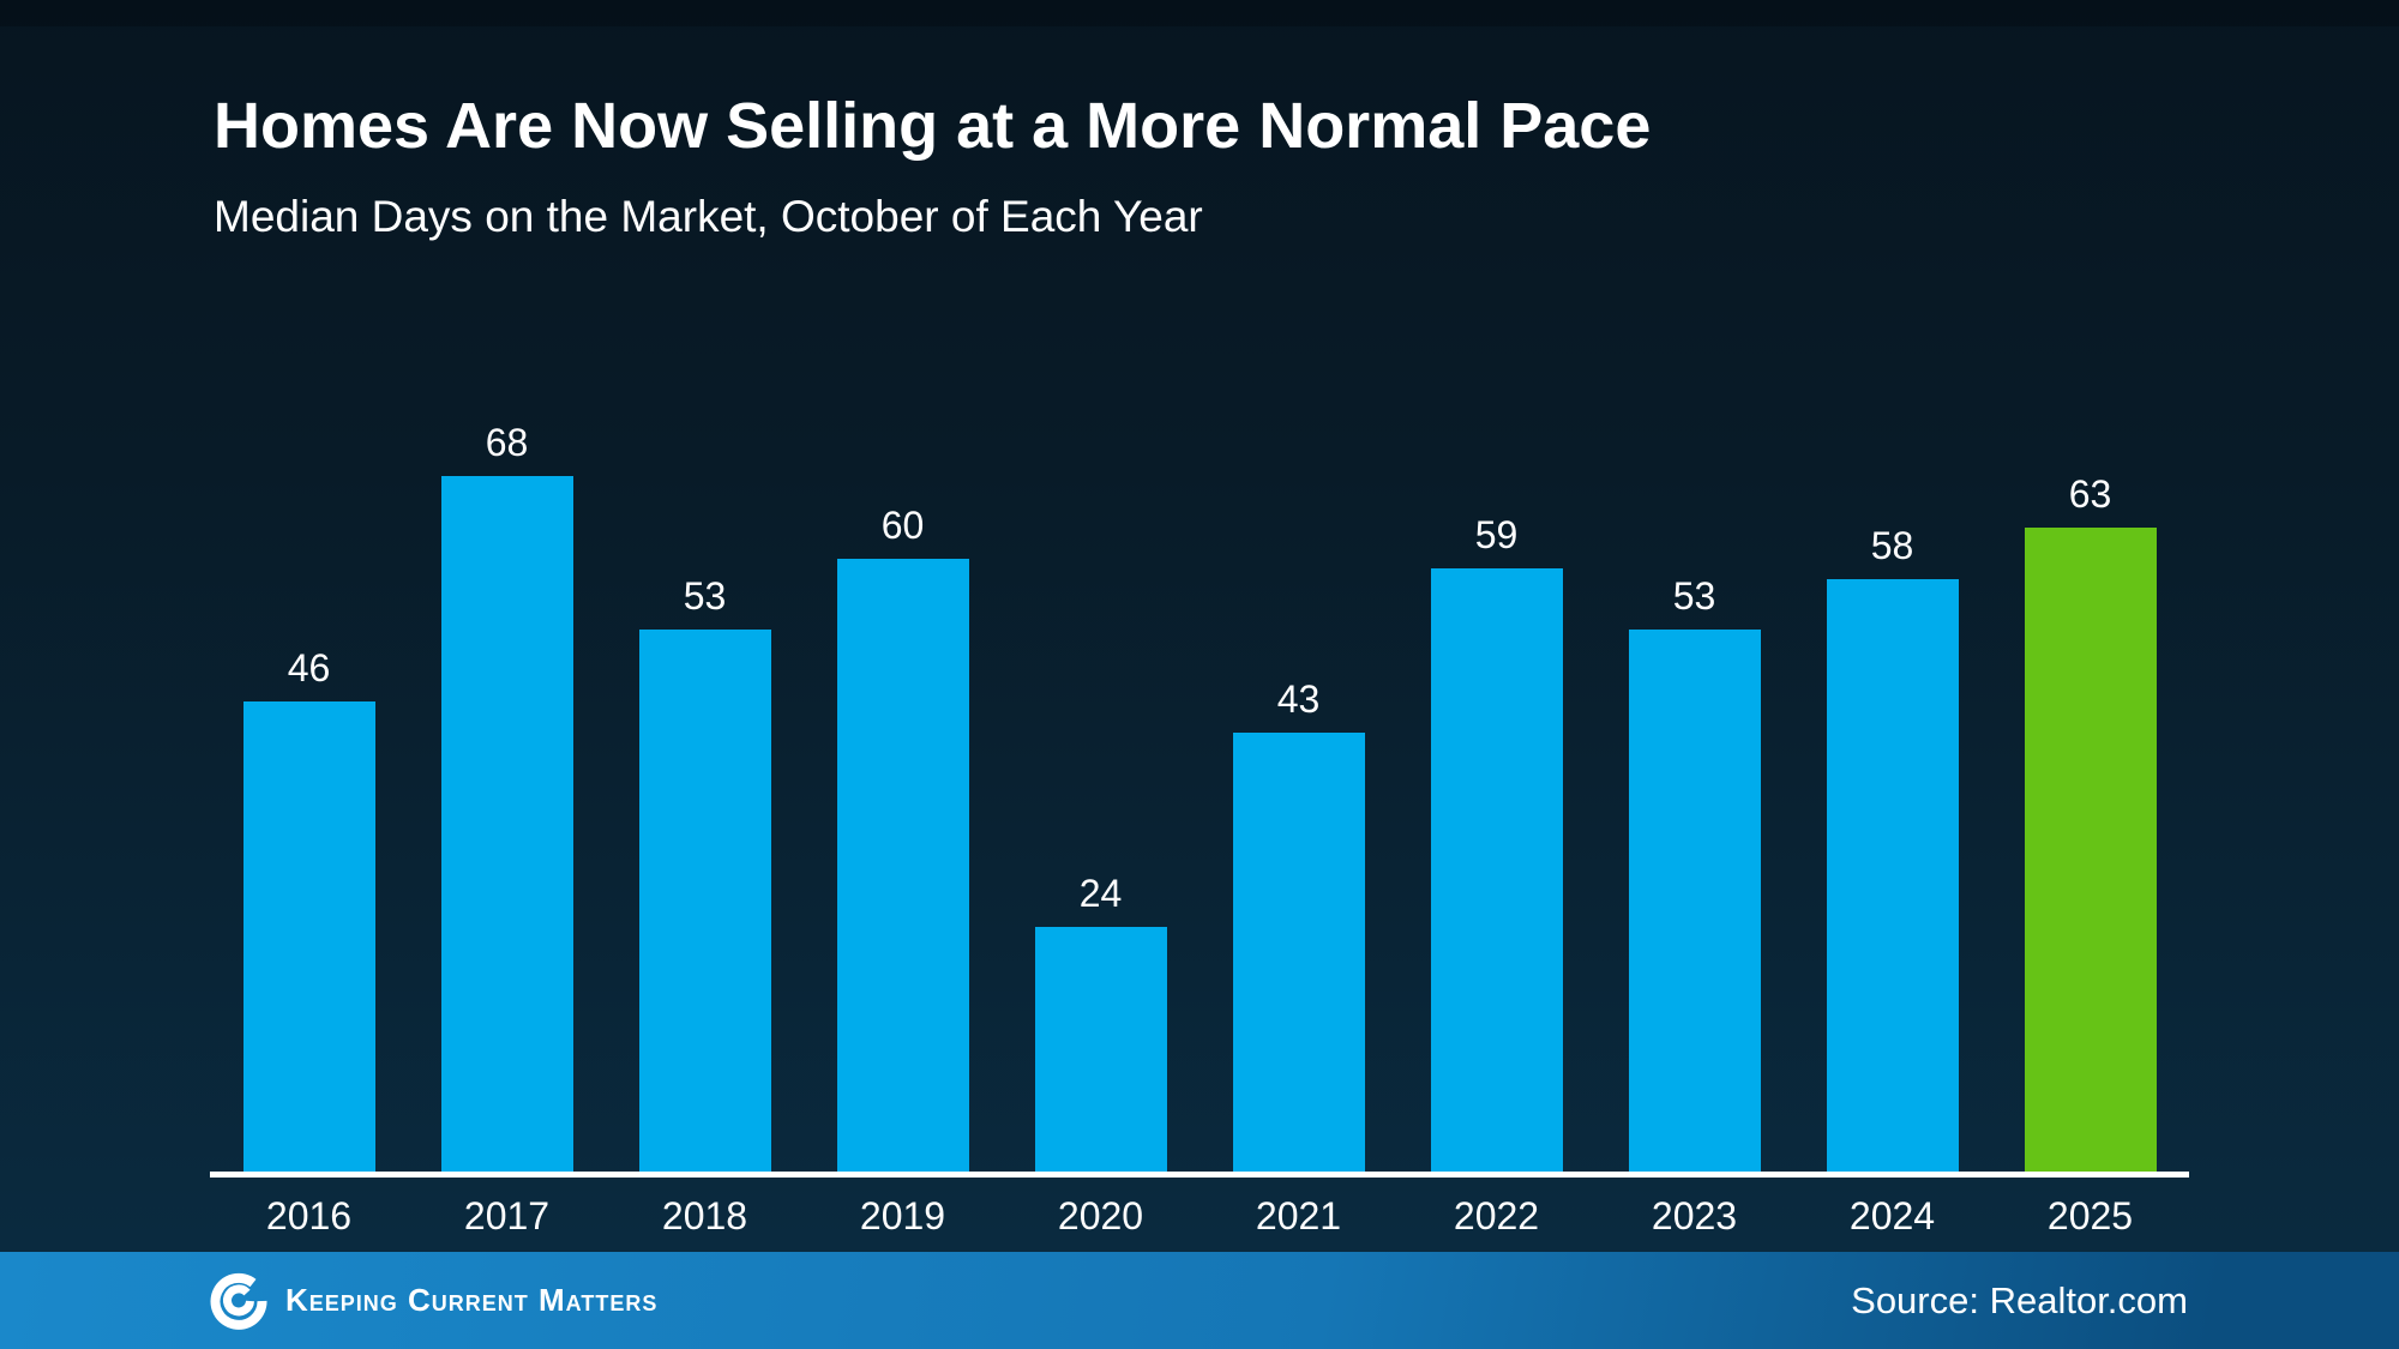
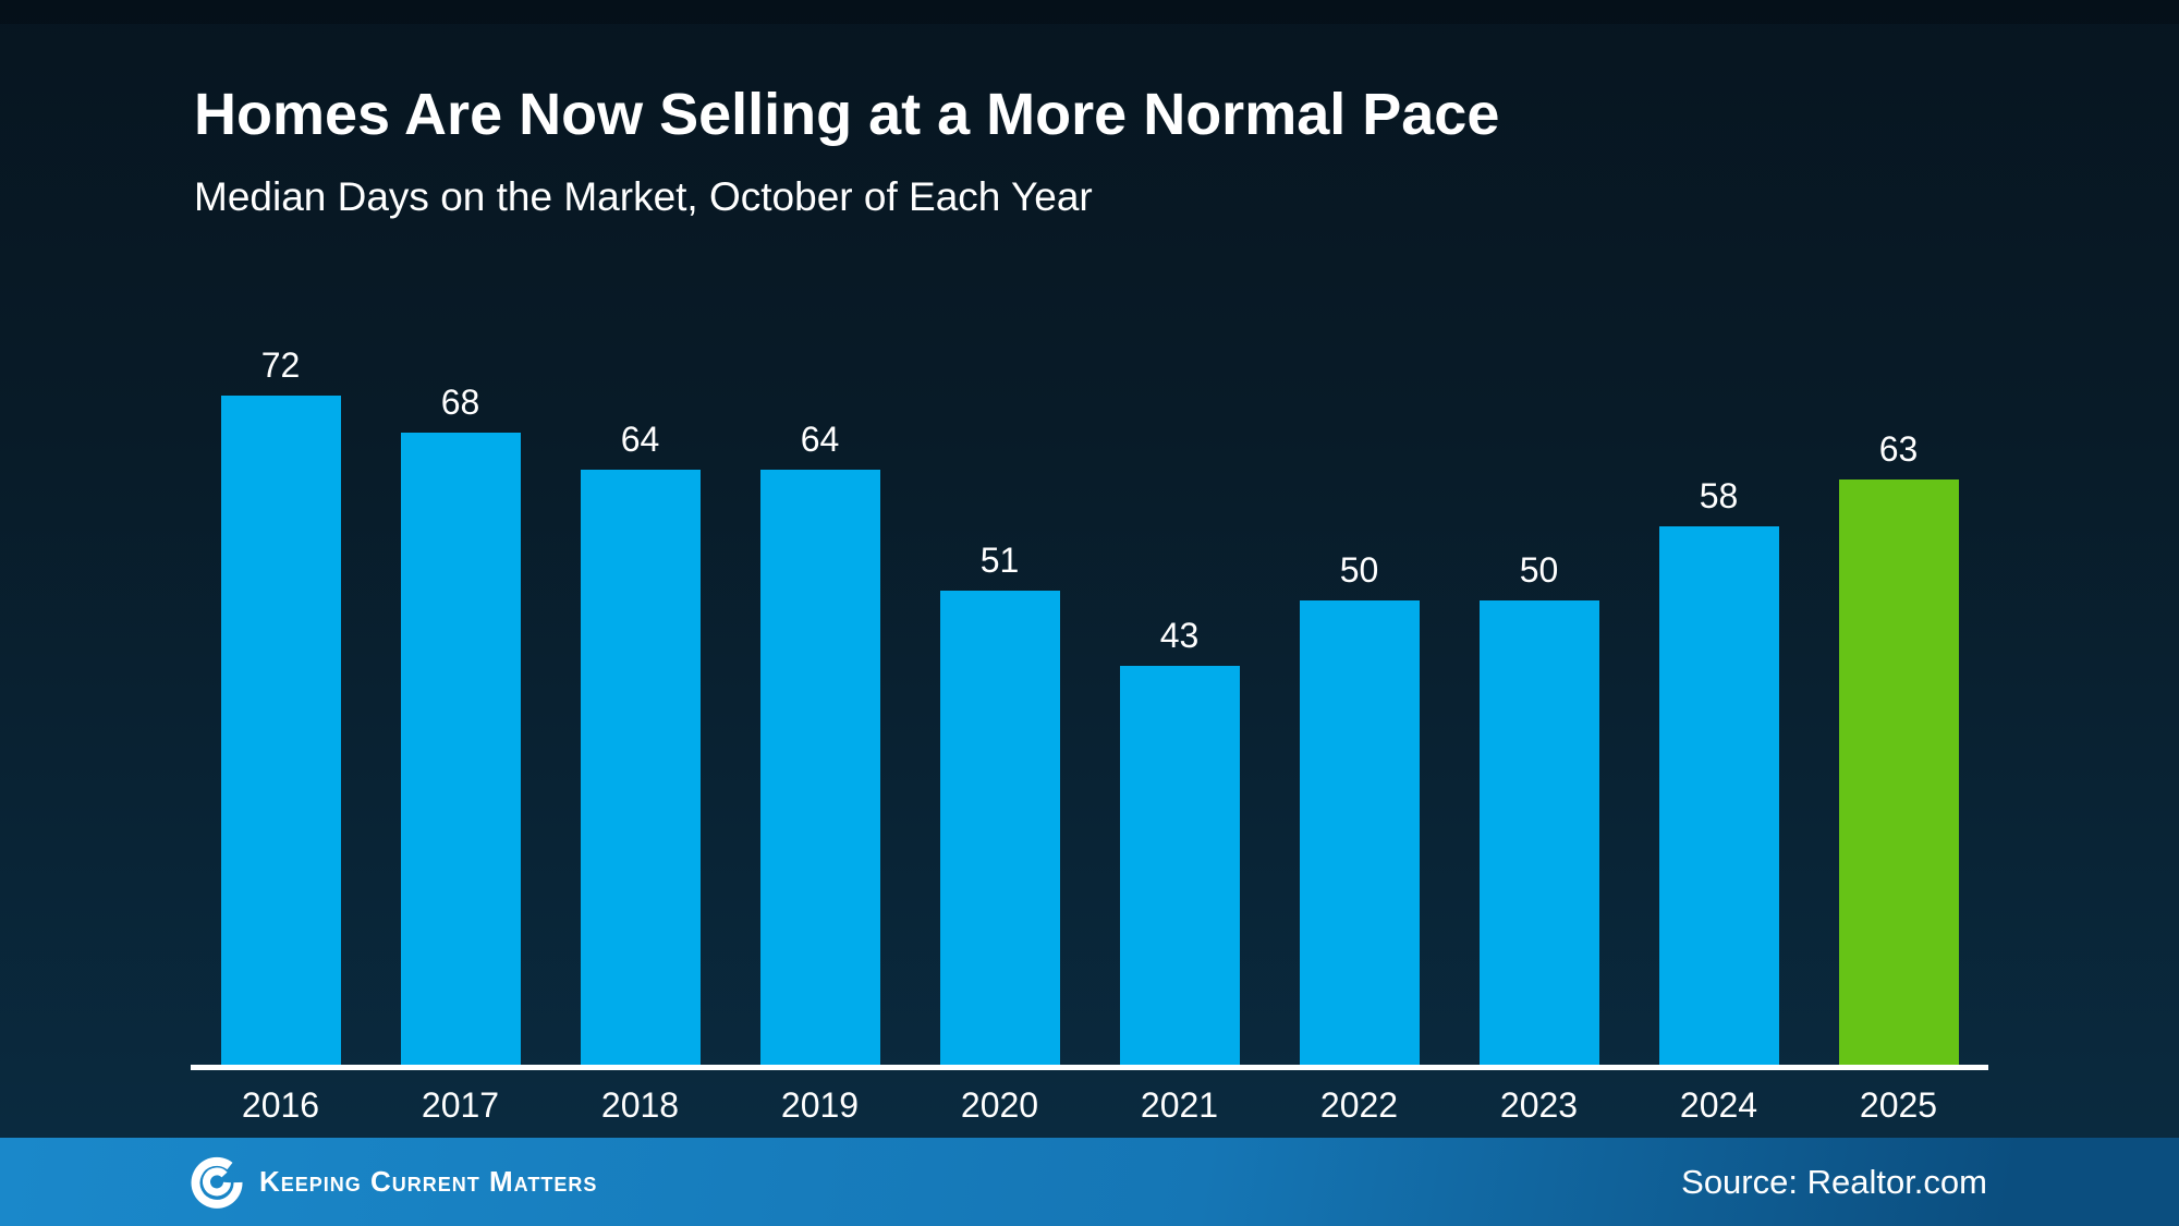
2016: 46 -> 72
2018: 53 -> 64
2019: 60 -> 64
2020: 24 -> 51
2022: 59 -> 50
2023: 53 -> 50
